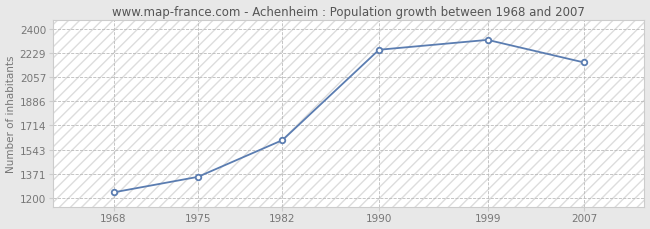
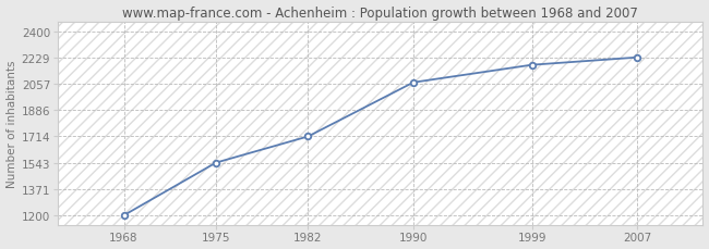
1968: 1240 -> 1200
1975: 1350 -> 1540
1982: 1610 -> 1710
1990: 2250 -> 2070
1999: 2320 -> 2180
2007: 2160 -> 2230
